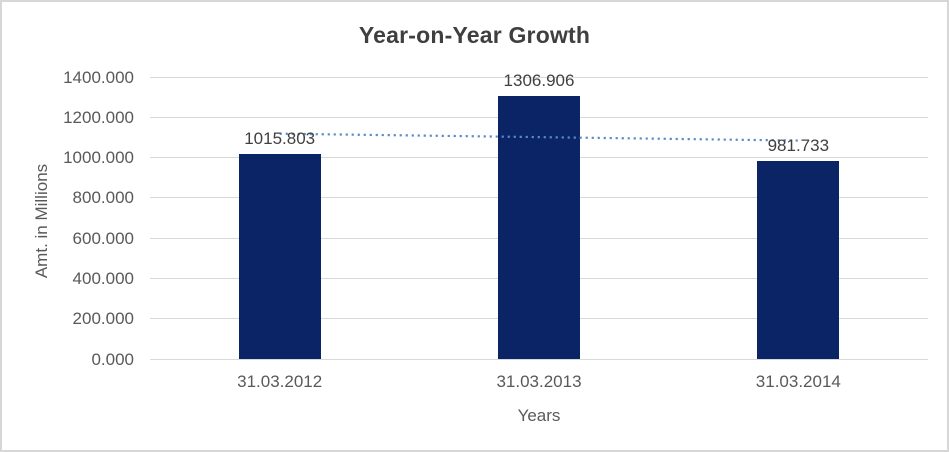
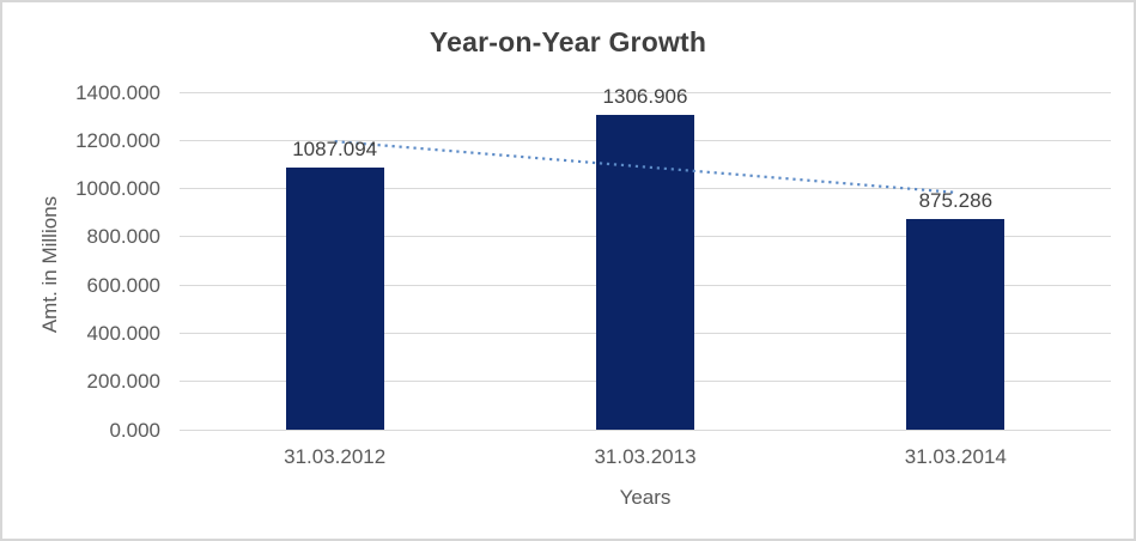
31.03.2012: 1015.803 -> 1087.094
31.03.2014: 981.733 -> 875.286
